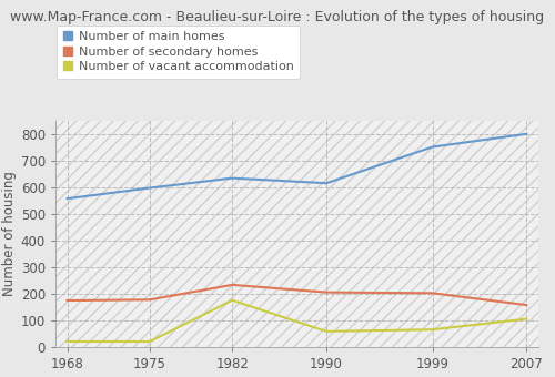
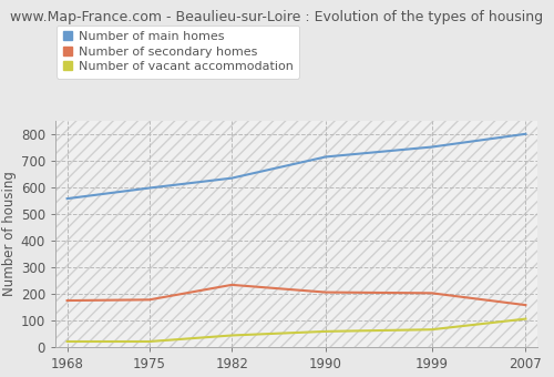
Number of vacant accommodation/1982: 175 -> 43
Number of main homes/1990: 615 -> 714
